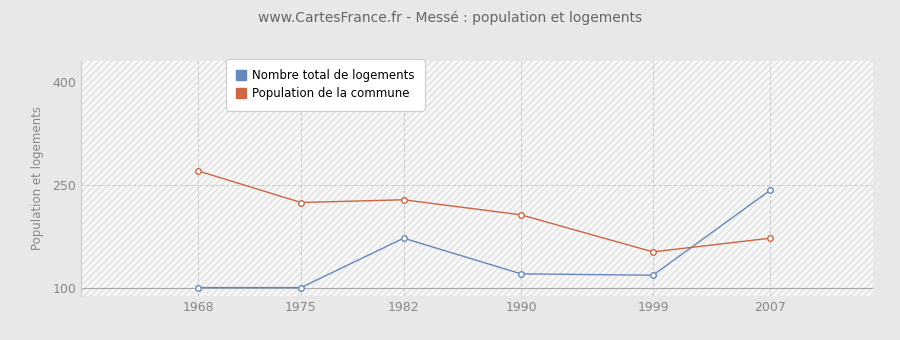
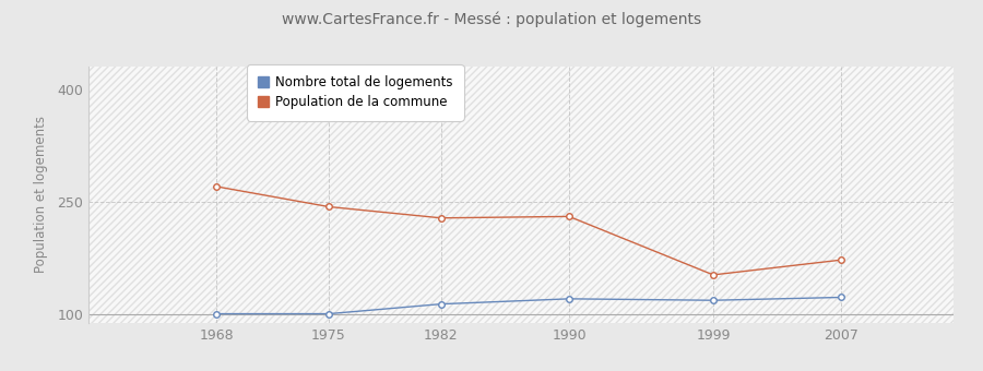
Population de la commune/1975: 224 -> 243
Nombre total de logements/1982: 172 -> 113
Population de la commune/1990: 206 -> 230
Nombre total de logements/2007: 242 -> 122
